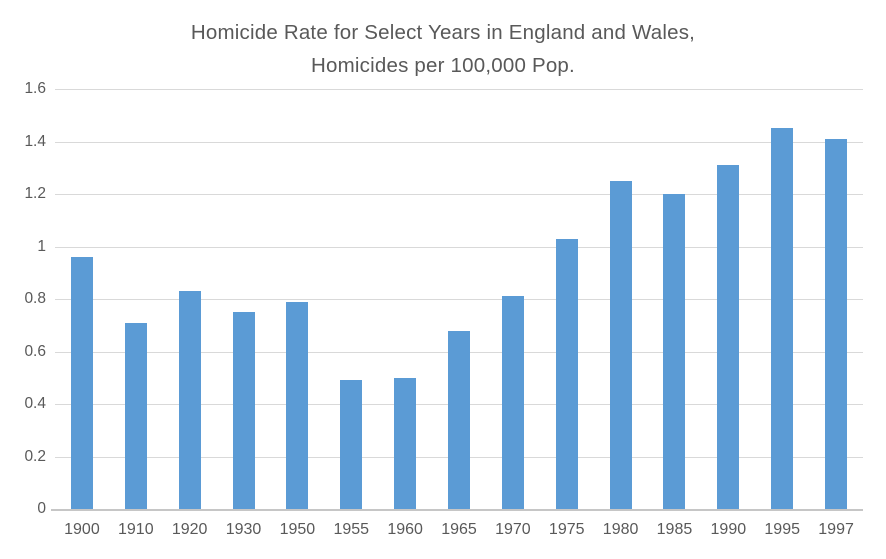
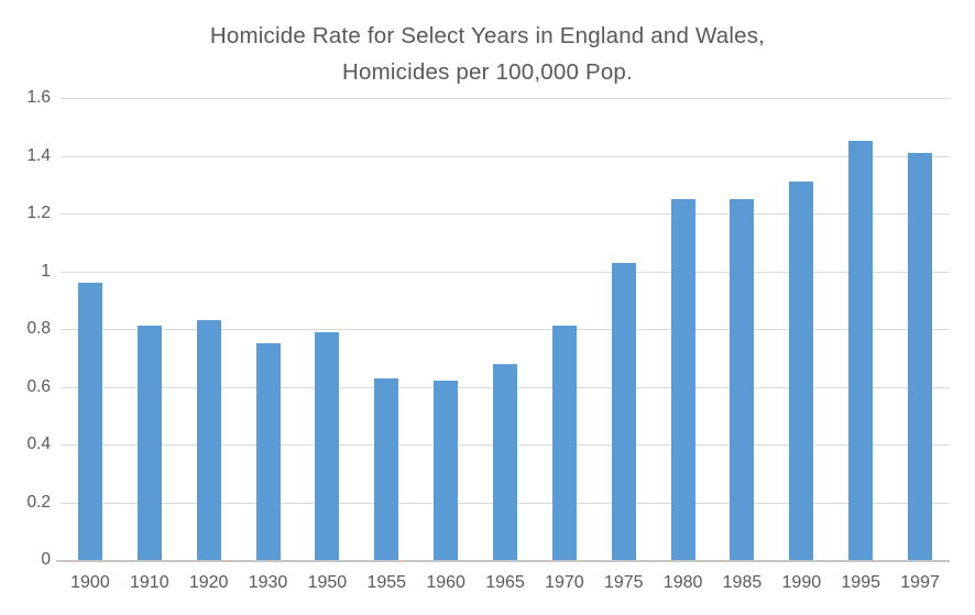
1910: 0.71 -> 0.81
1955: 0.49 -> 0.63
1960: 0.50 -> 0.62
1985: 1.20 -> 1.25
